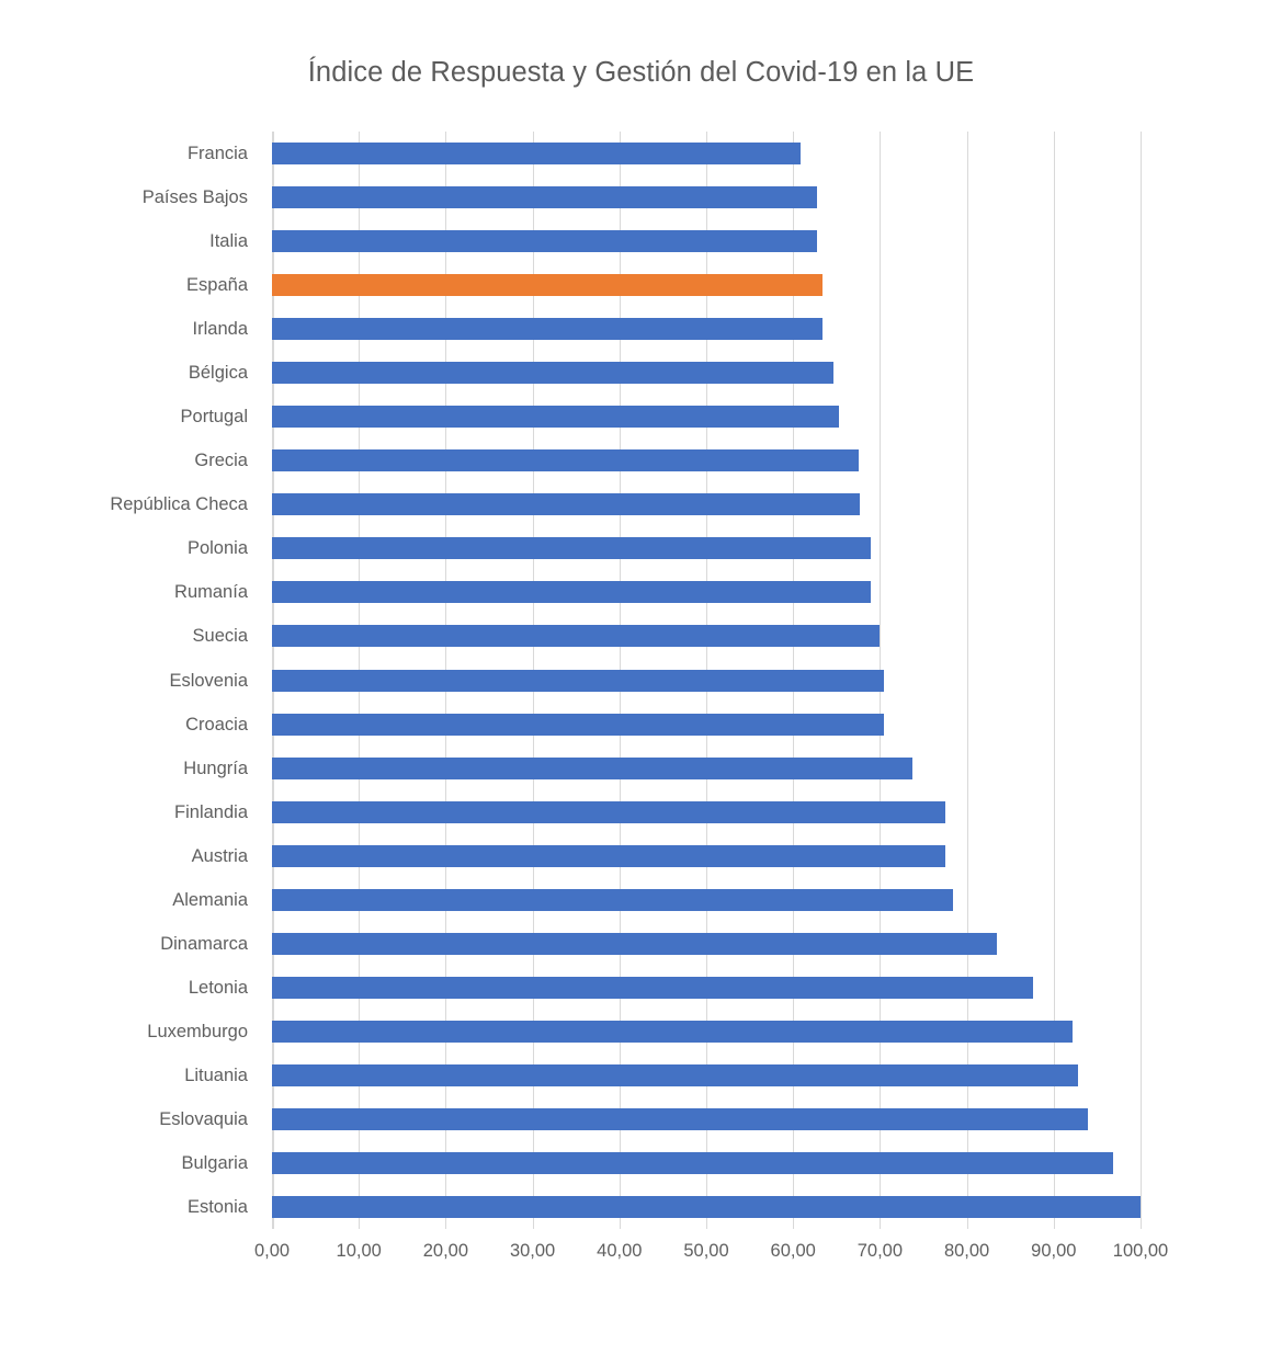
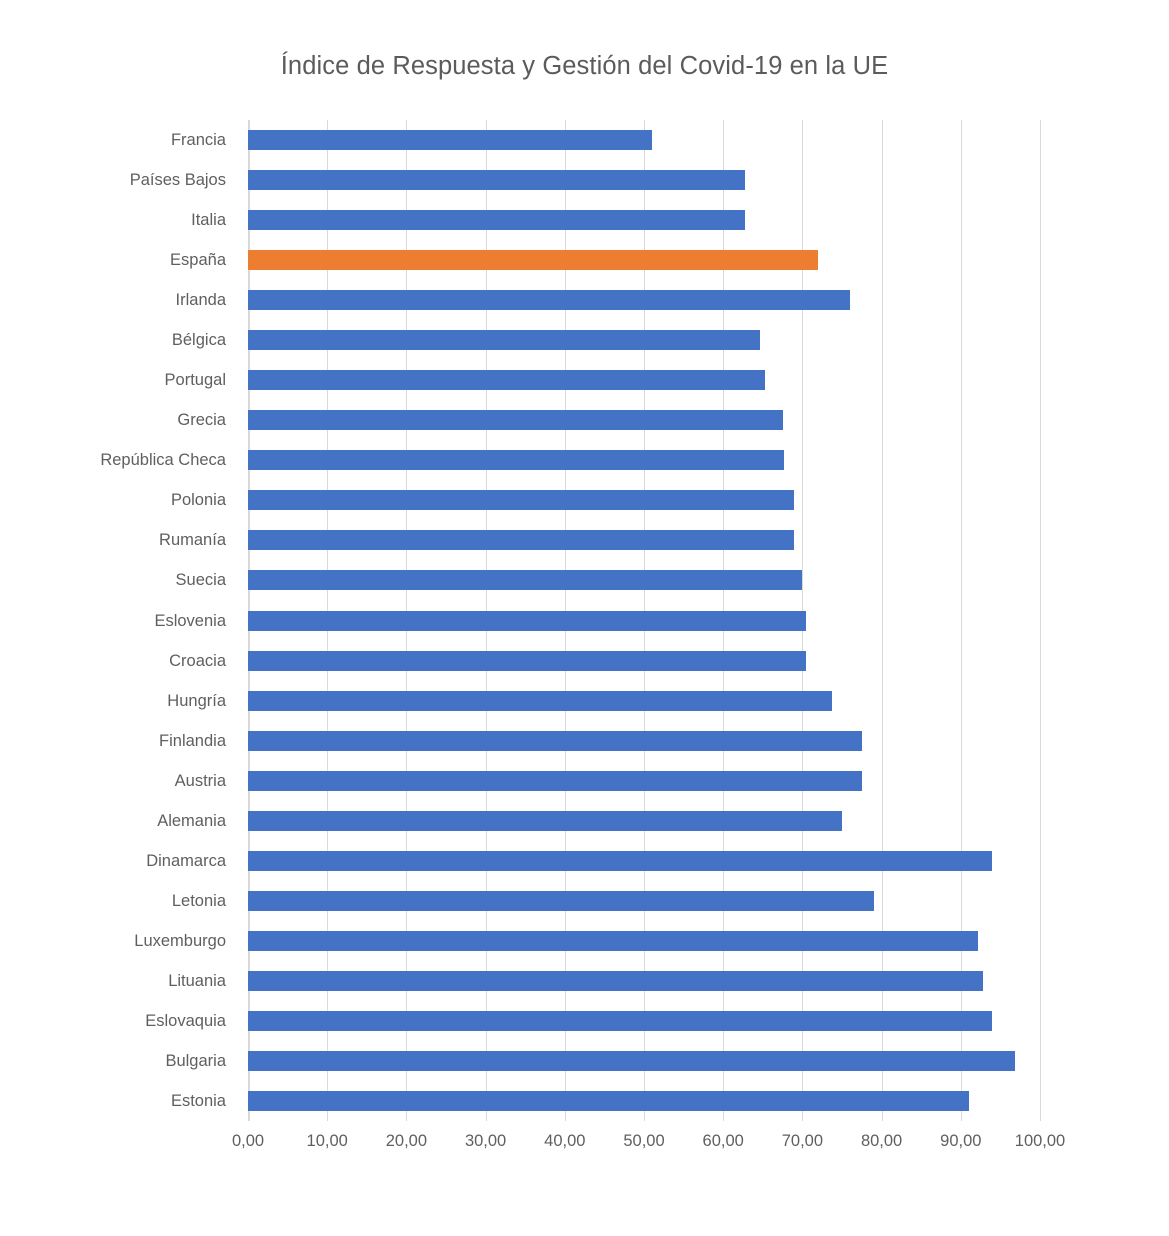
Francia: 61 -> 51
España: 63 -> 72
Irlanda: 63 -> 76
Alemania: 78 -> 75
Dinamarca: 83 -> 94
Letonia: 88 -> 79
Estonia: 100 -> 91
